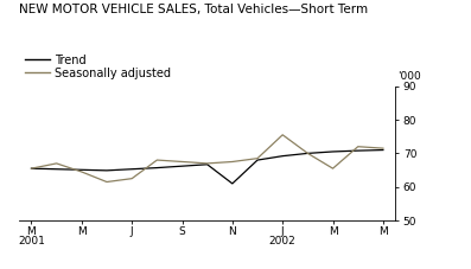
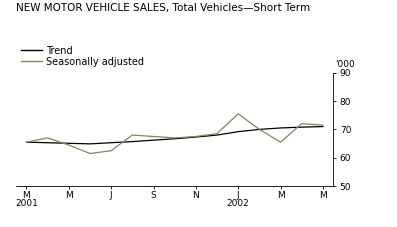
Trend/N: 61.0 -> 67.3
